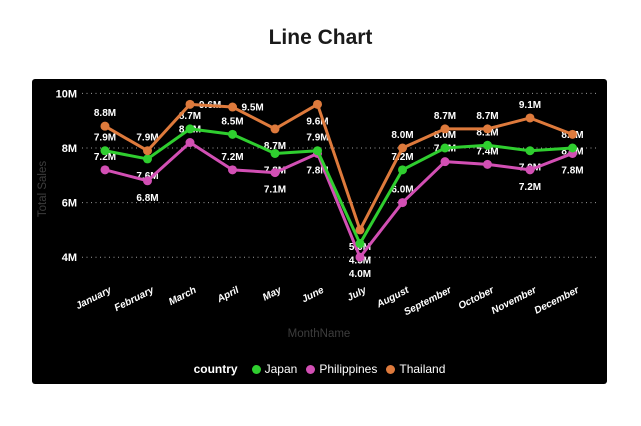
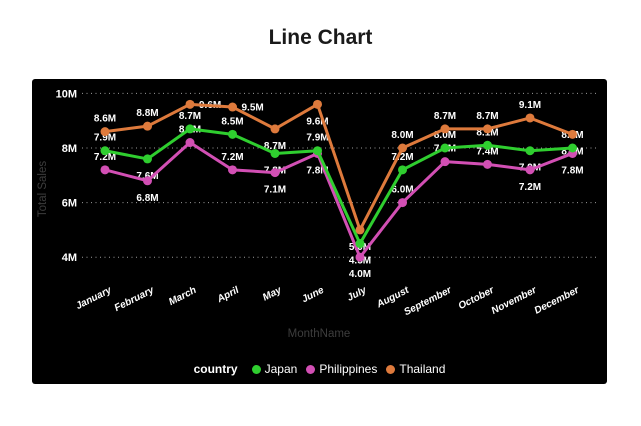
Thailand/January: 8.8M -> 8.6M
Thailand/February: 7.9M -> 8.8M
